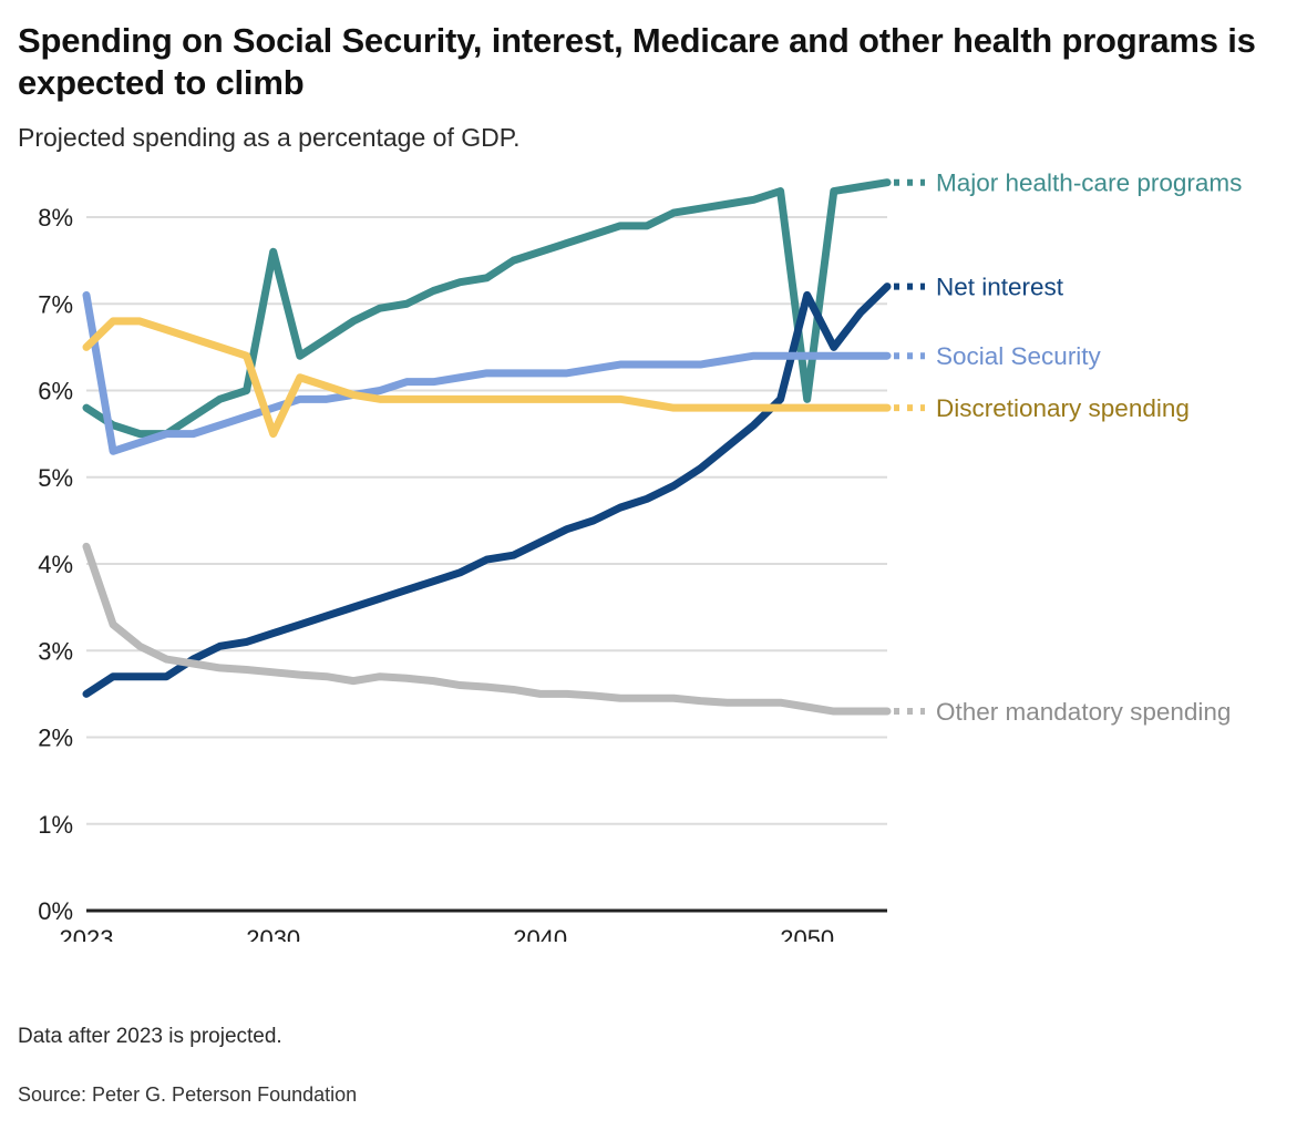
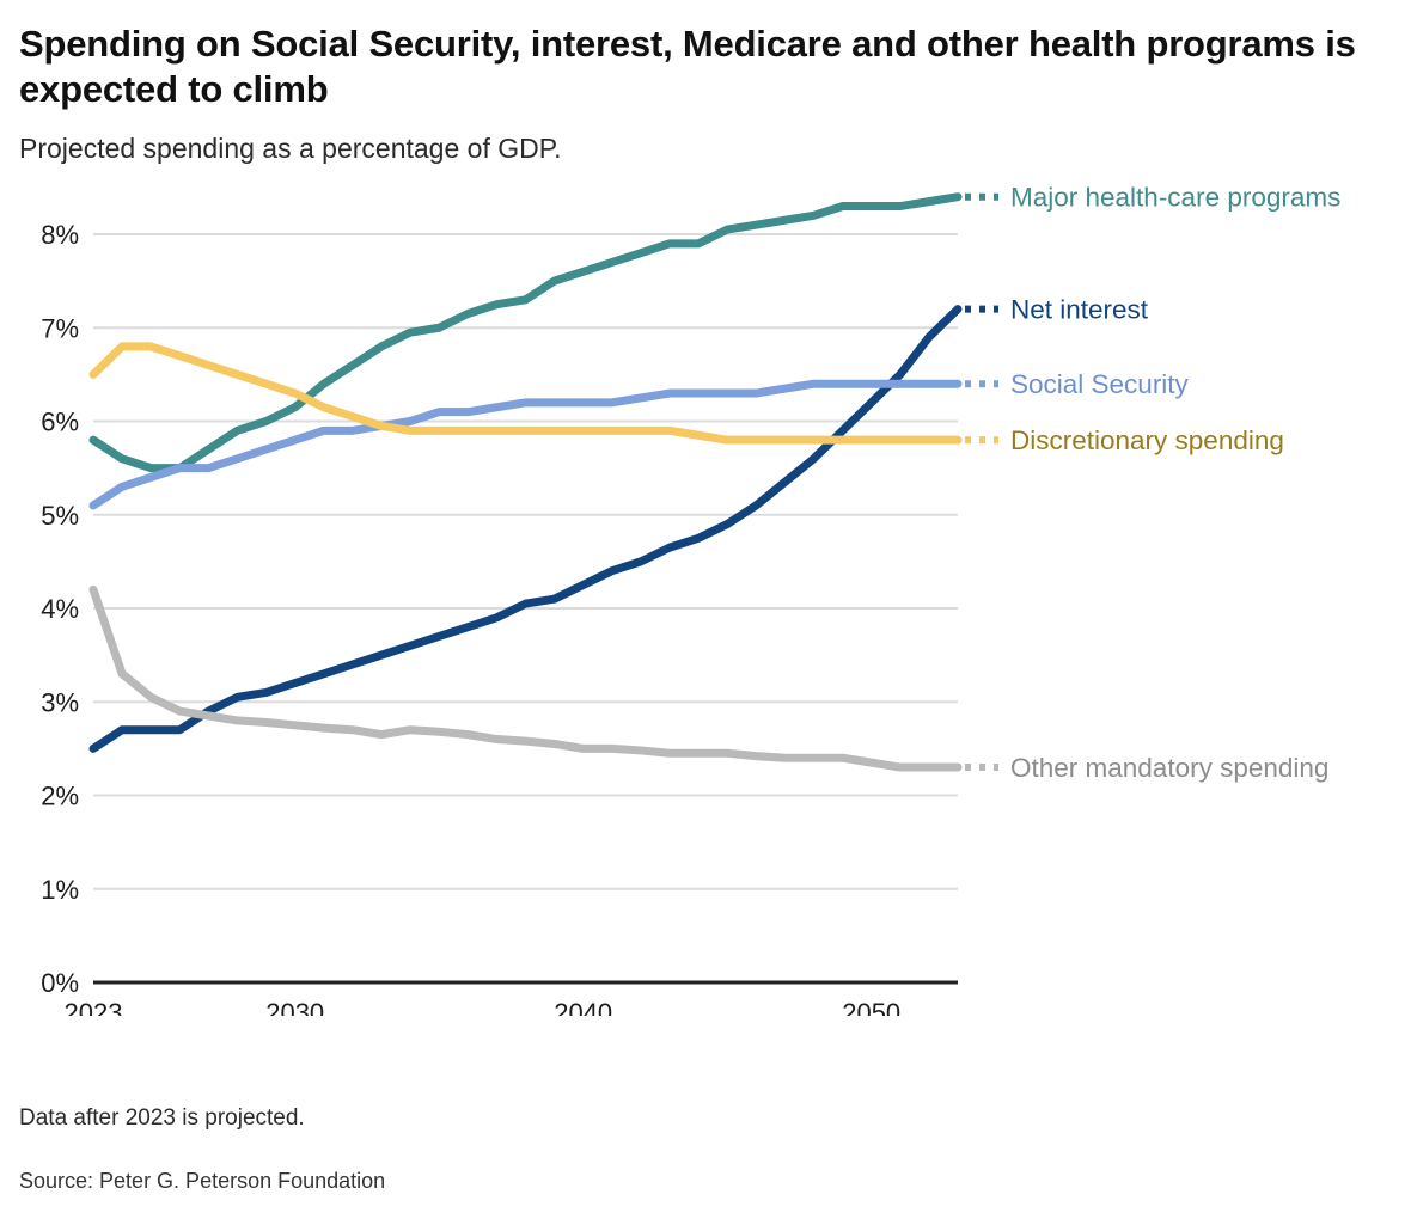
Social Security/2023: 7.1% -> 5.1%
Major health-care programs/2030: 7.6% -> 6.2%
Discretionary spending/2030: 5.5% -> 6.3%
Major health-care programs/2050: 5.9% -> 8.3%
Net interest/2050: 7.1% -> 6.2%
